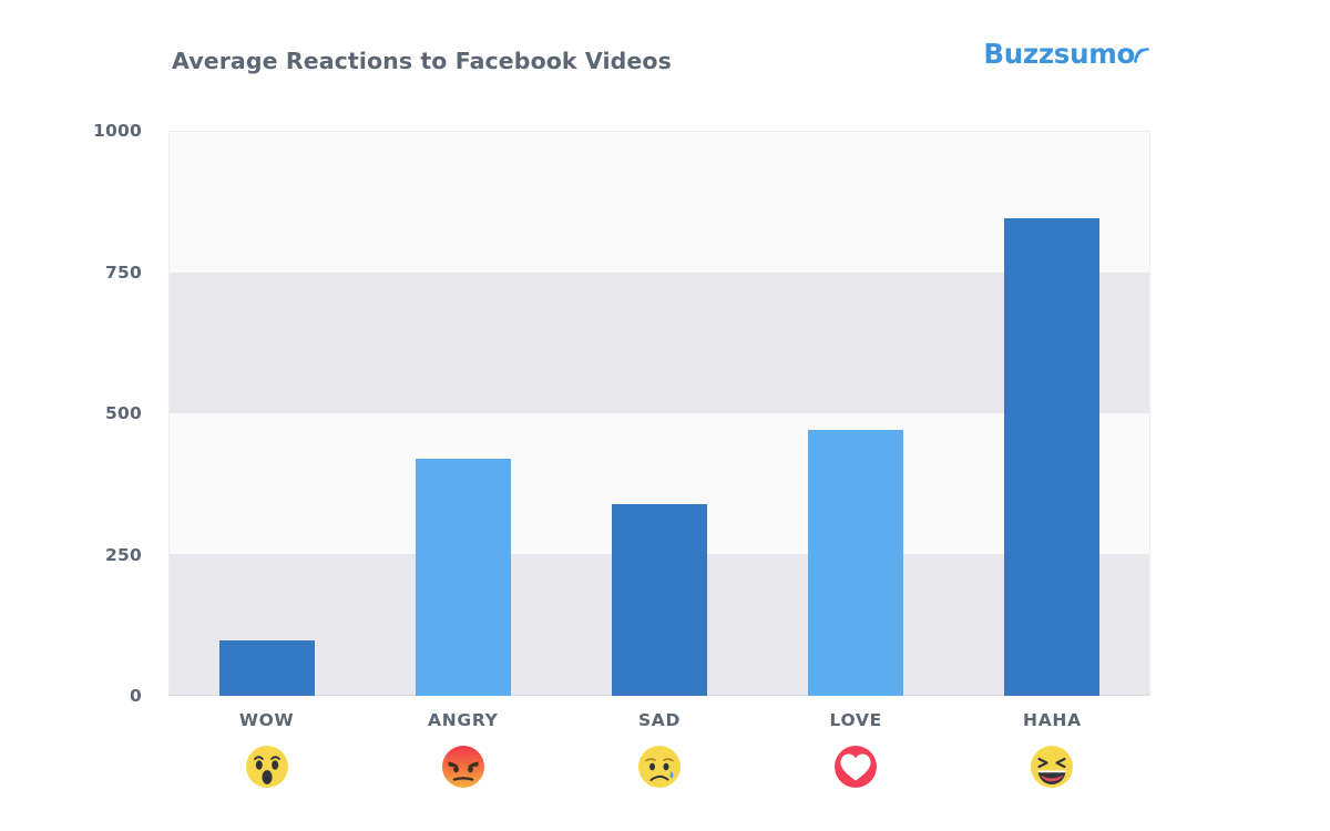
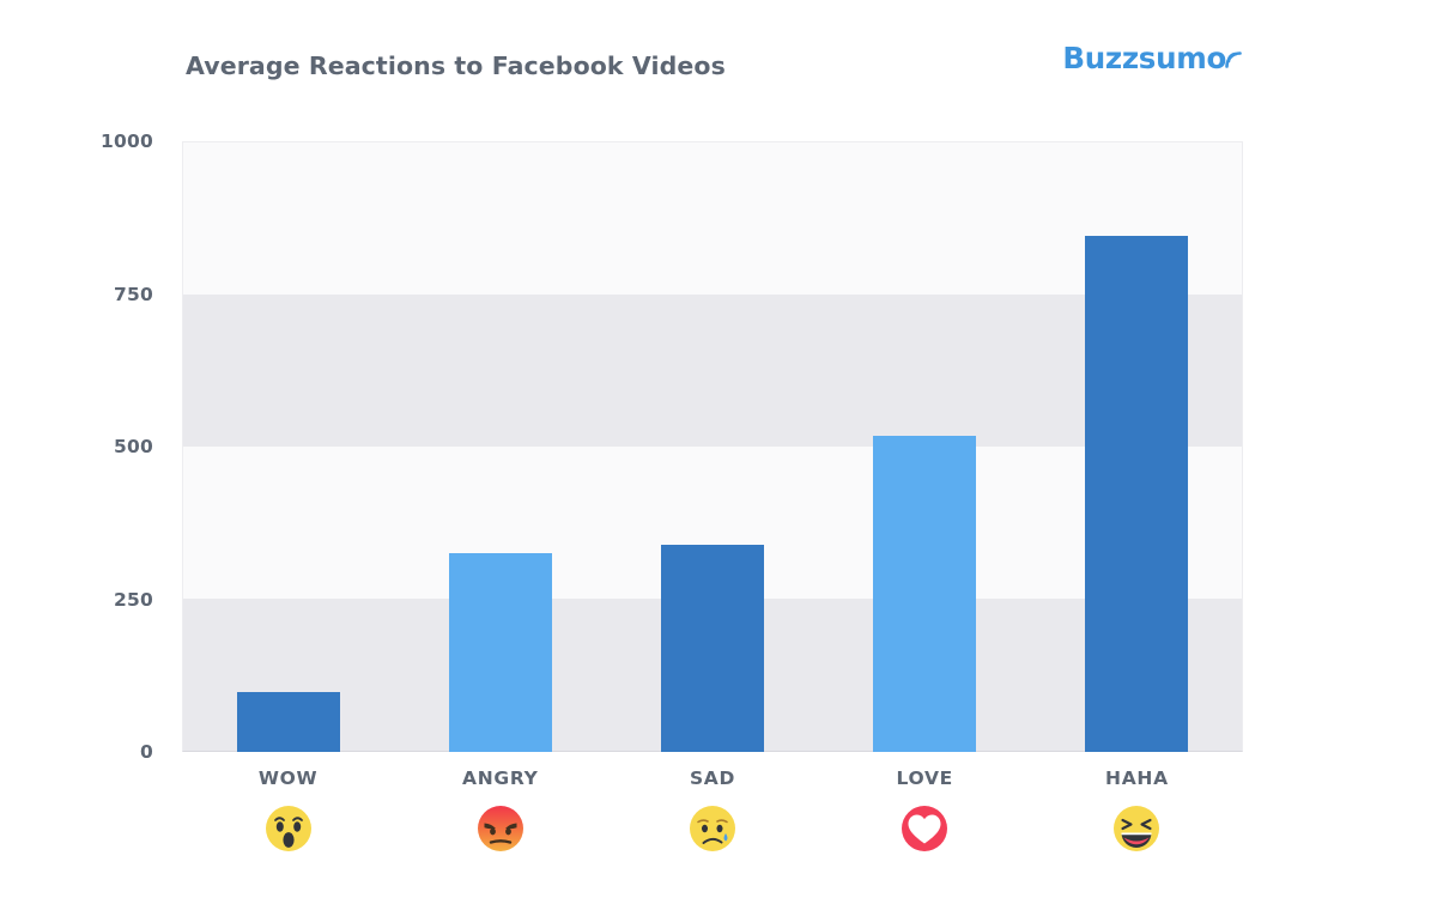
ANGRY: 420 -> 320
LOVE: 470 -> 520
